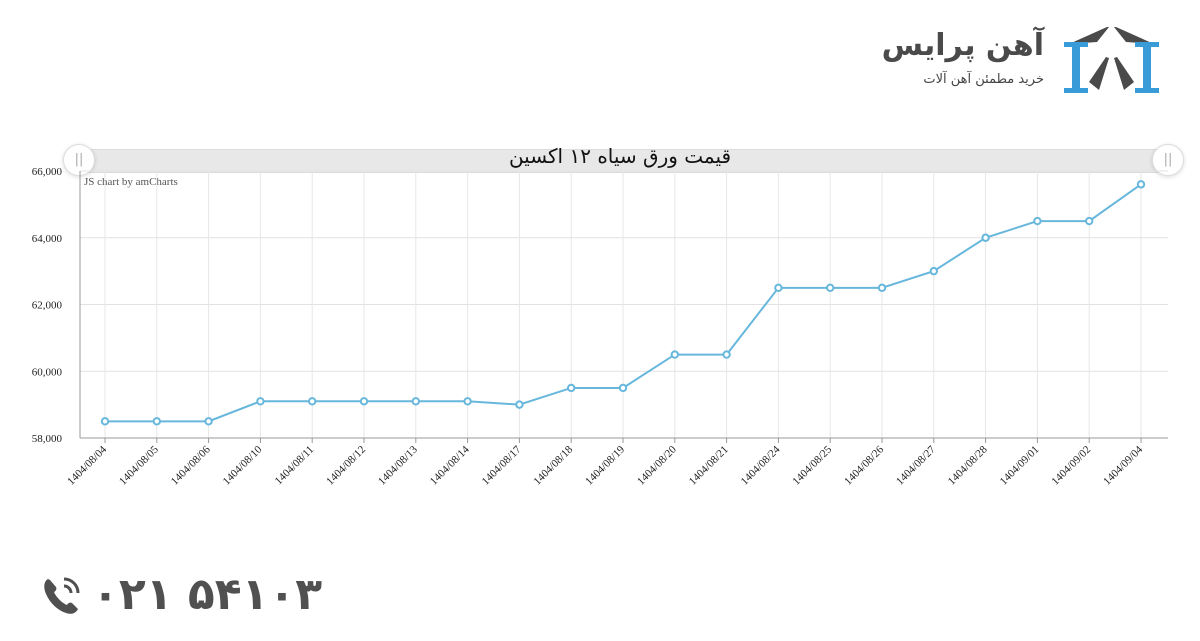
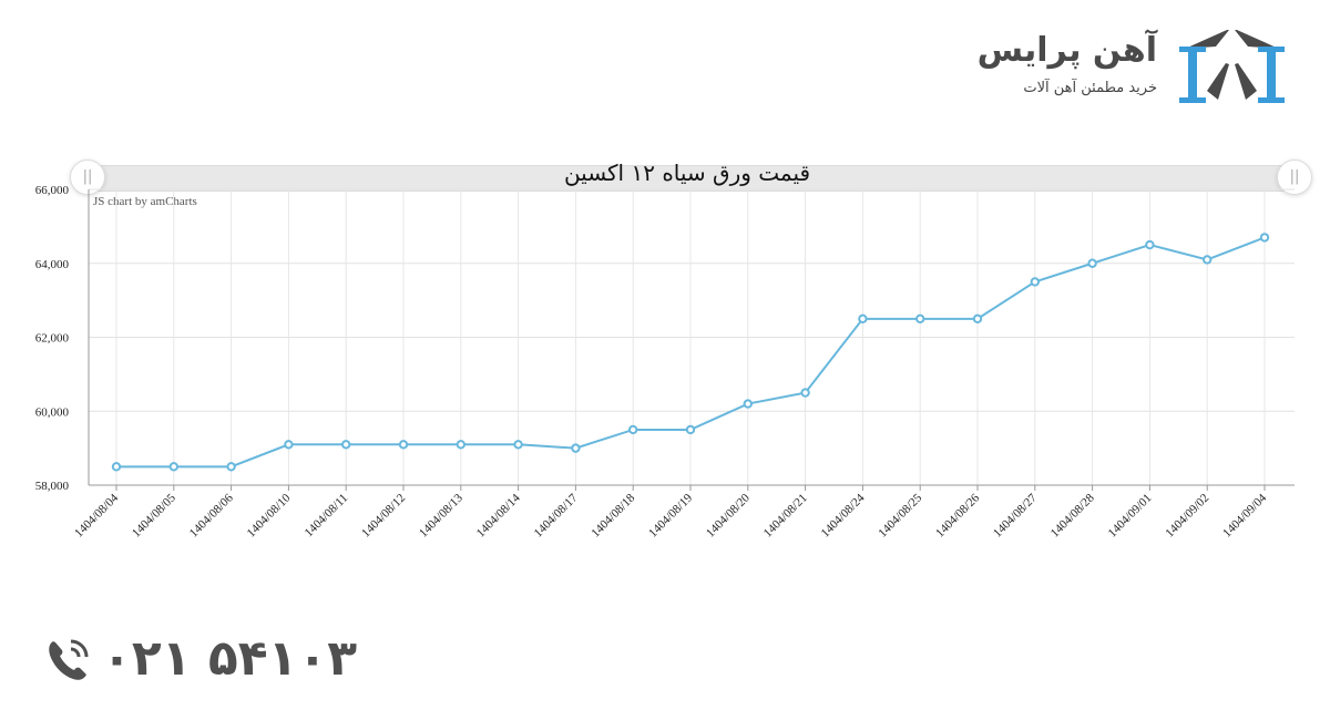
1404/08/20: 60500 -> 60200
1404/08/27: 63000 -> 63500
1404/09/02: 64500 -> 64100
1404/09/04: 65600 -> 64700
